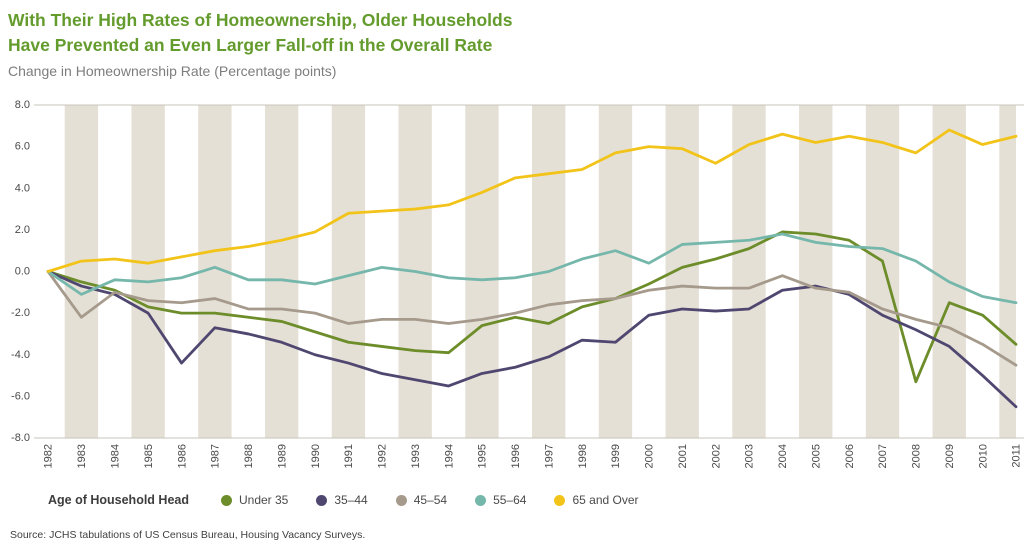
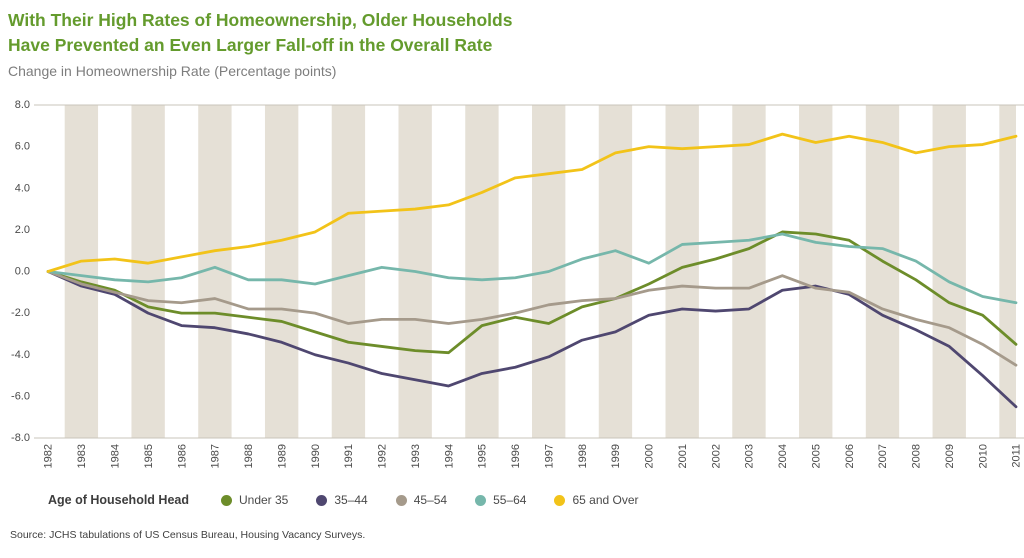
45–54/1983: -2.2 -> -0.6
55–64/1983: -1.1 -> -0.2
35–44/1986: -4.4 -> -2.6
35–44/1999: -3.4 -> -2.9
65 and Over/2002: 5.2 -> 6.0
Under 35/2008: -5.3 -> -0.4
65 and Over/2009: 6.8 -> 6.0
